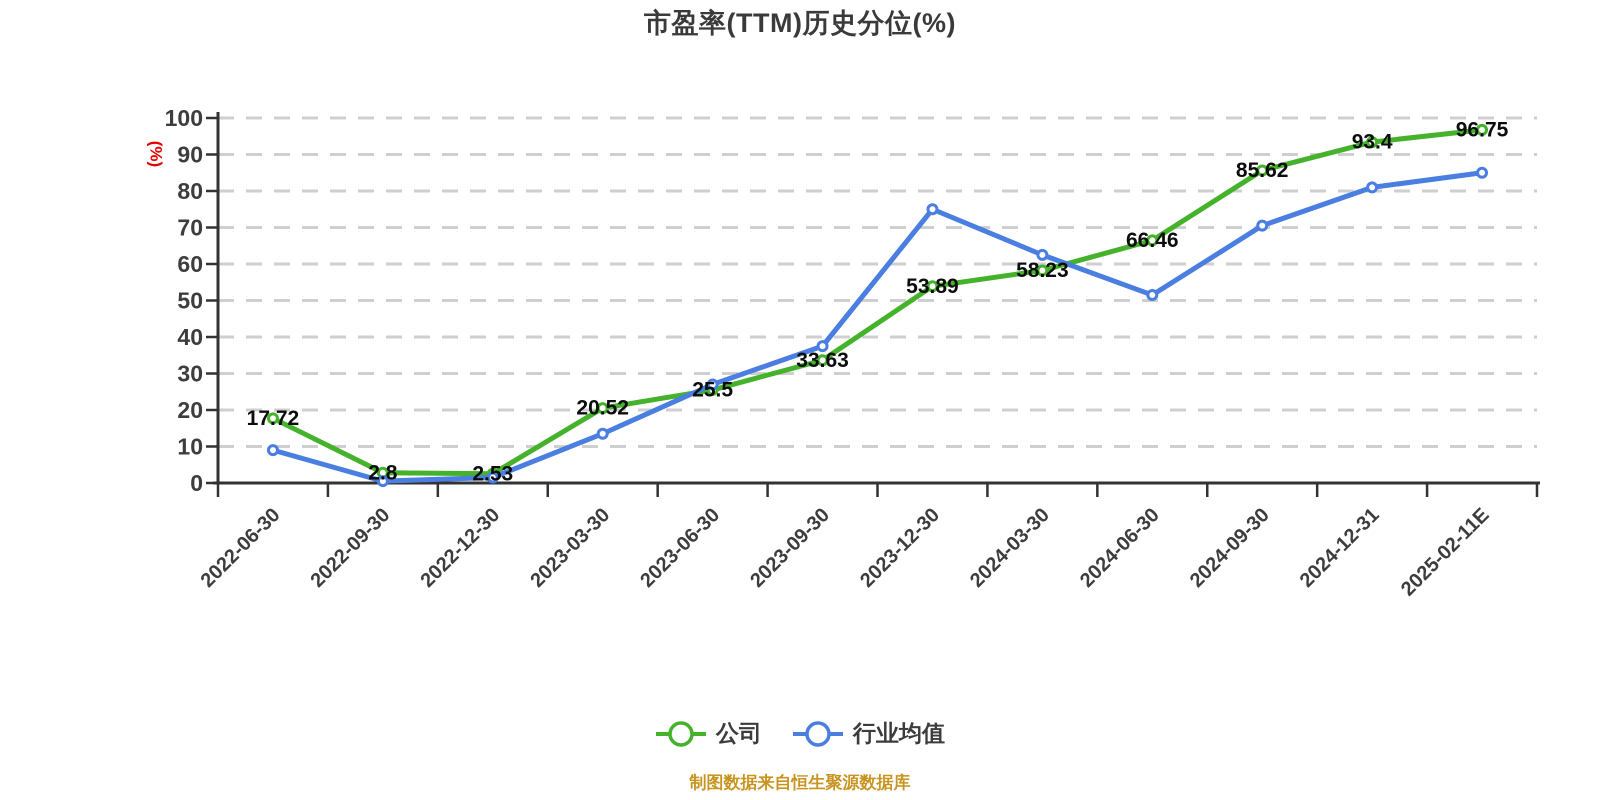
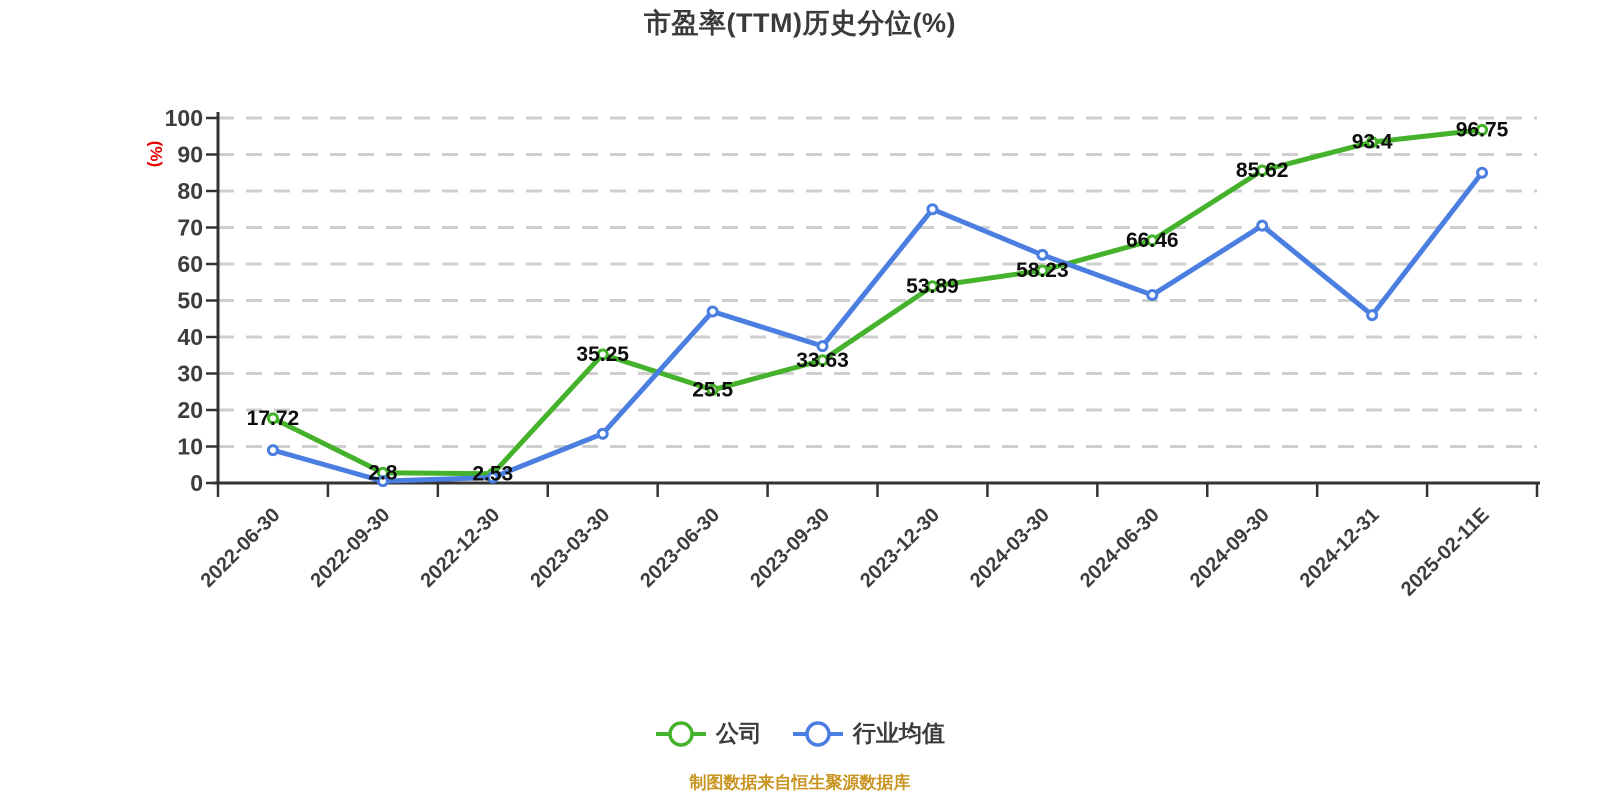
公司/2023-03-30: 20.52 -> 35.25
行业均值/2023-06-30: 27 -> 47
行业均值/2024-12-31: 81 -> 46
